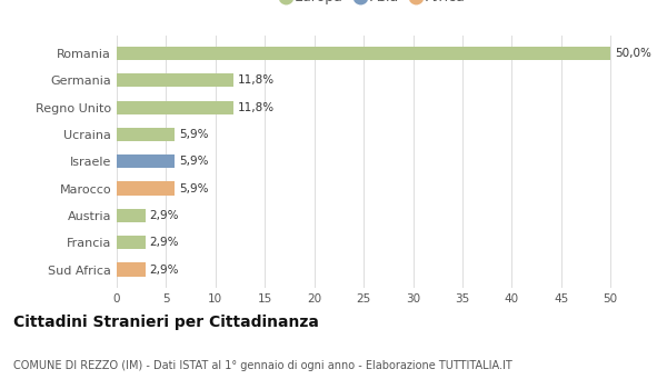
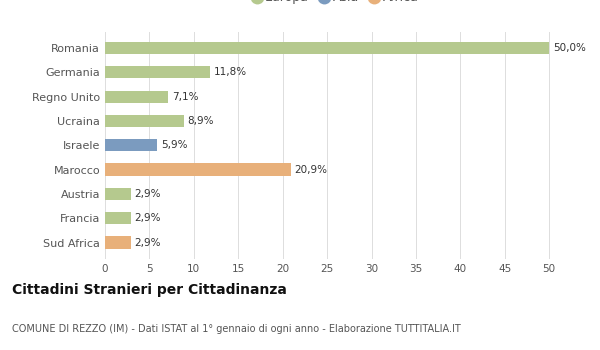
Regno Unito: 11,8% -> 7,1%
Ucraina: 5,9% -> 8,9%
Marocco: 5,9% -> 20,9%
